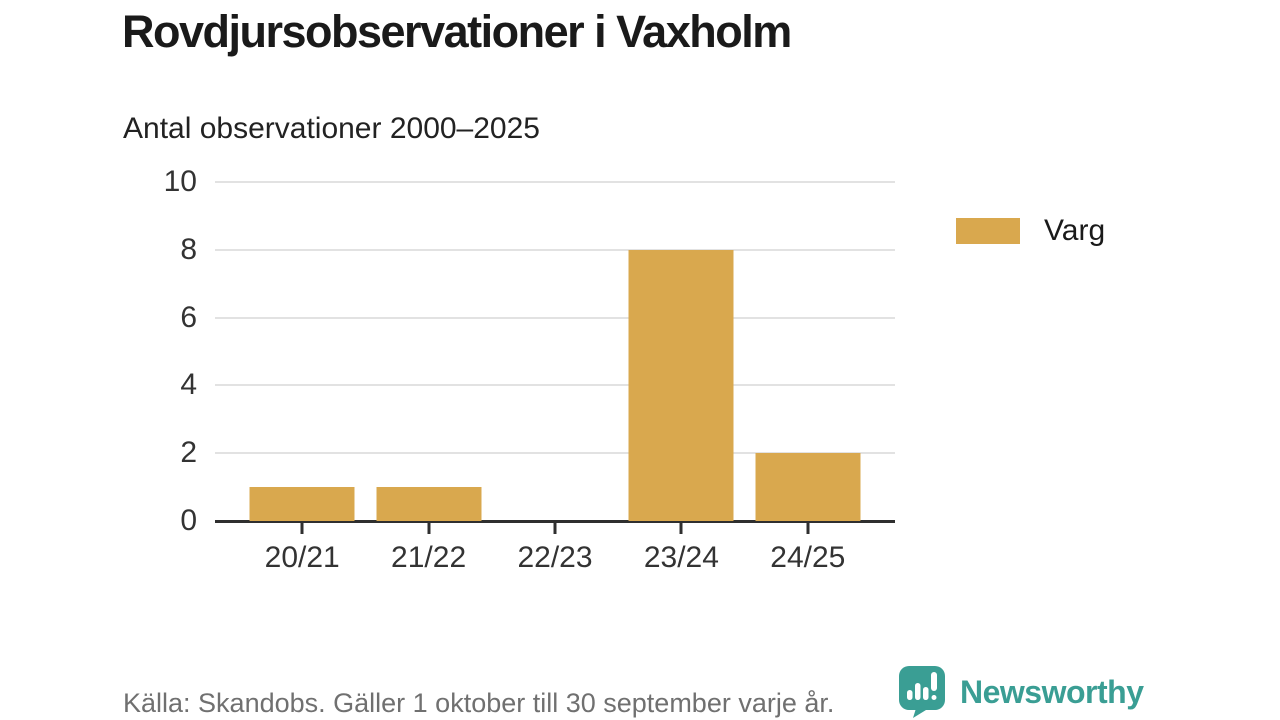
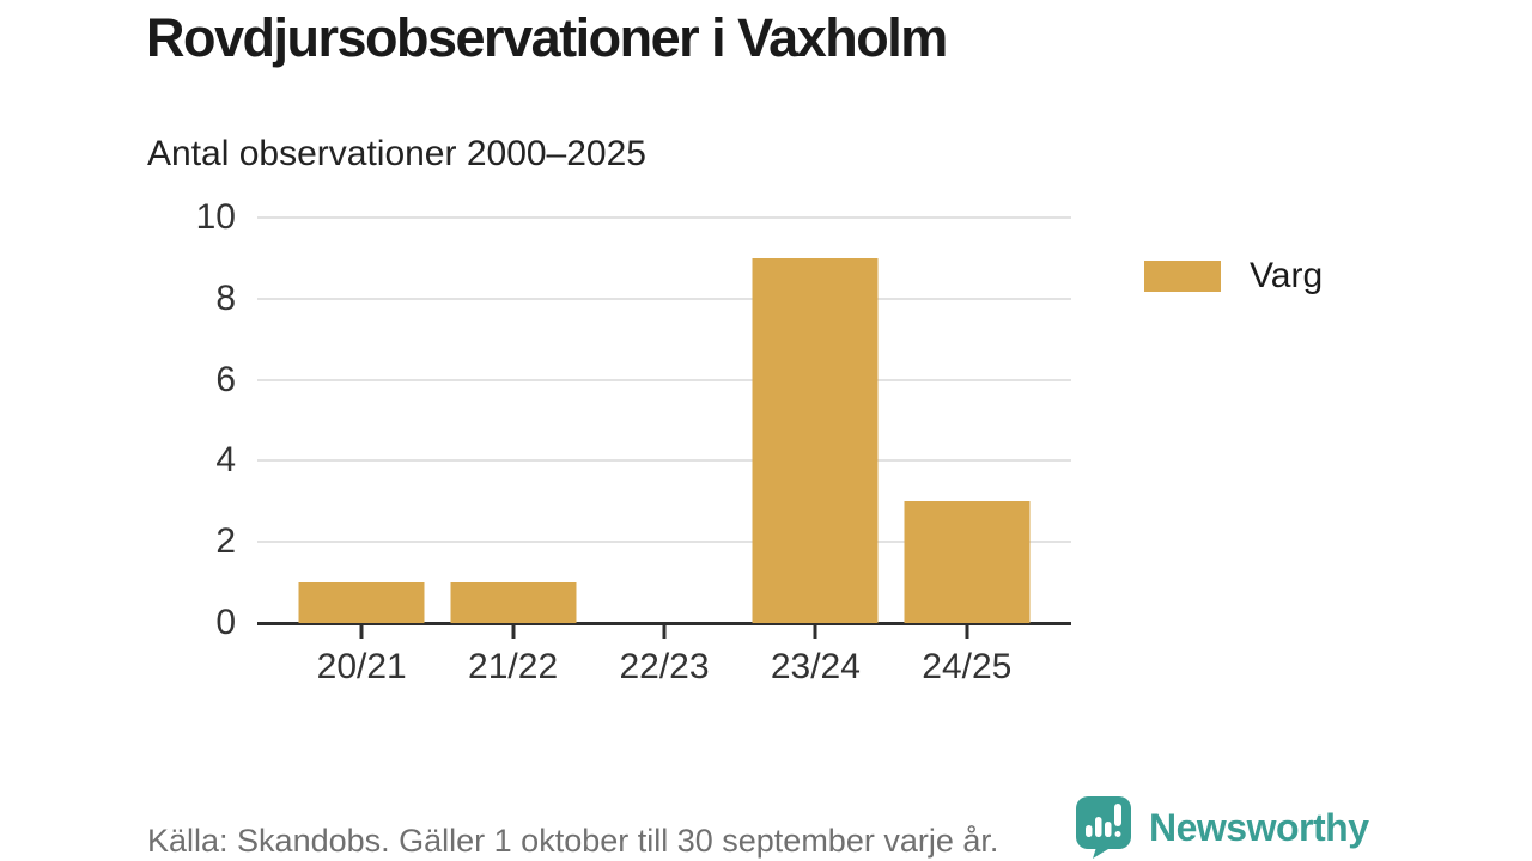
23/24: 8 -> 9
24/25: 2 -> 3
